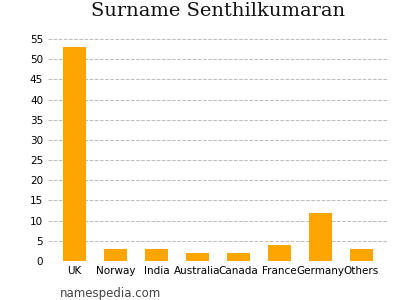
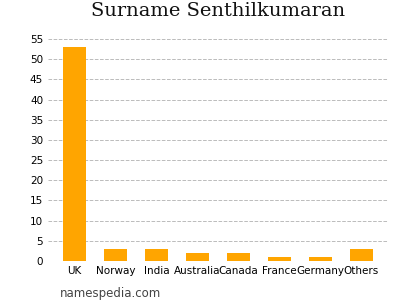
France: 4 -> 1
Germany: 12 -> 1
